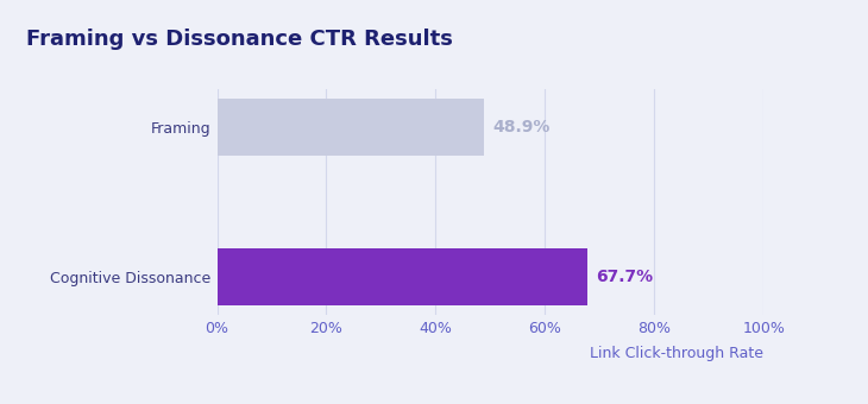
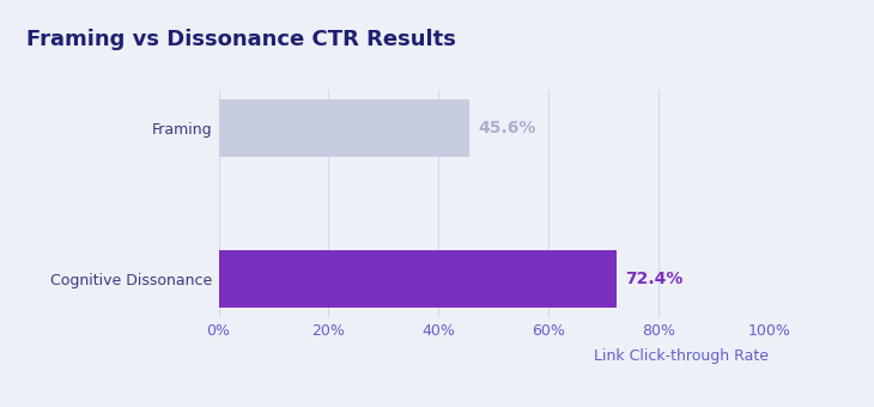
Framing: 48.9% -> 45.6%
Cognitive Dissonance: 67.7% -> 72.4%
